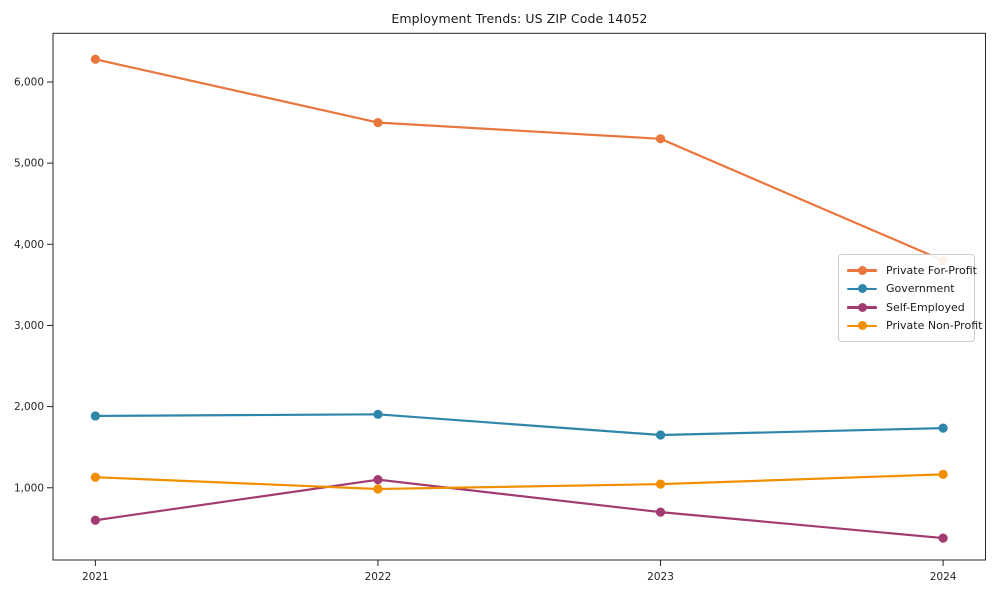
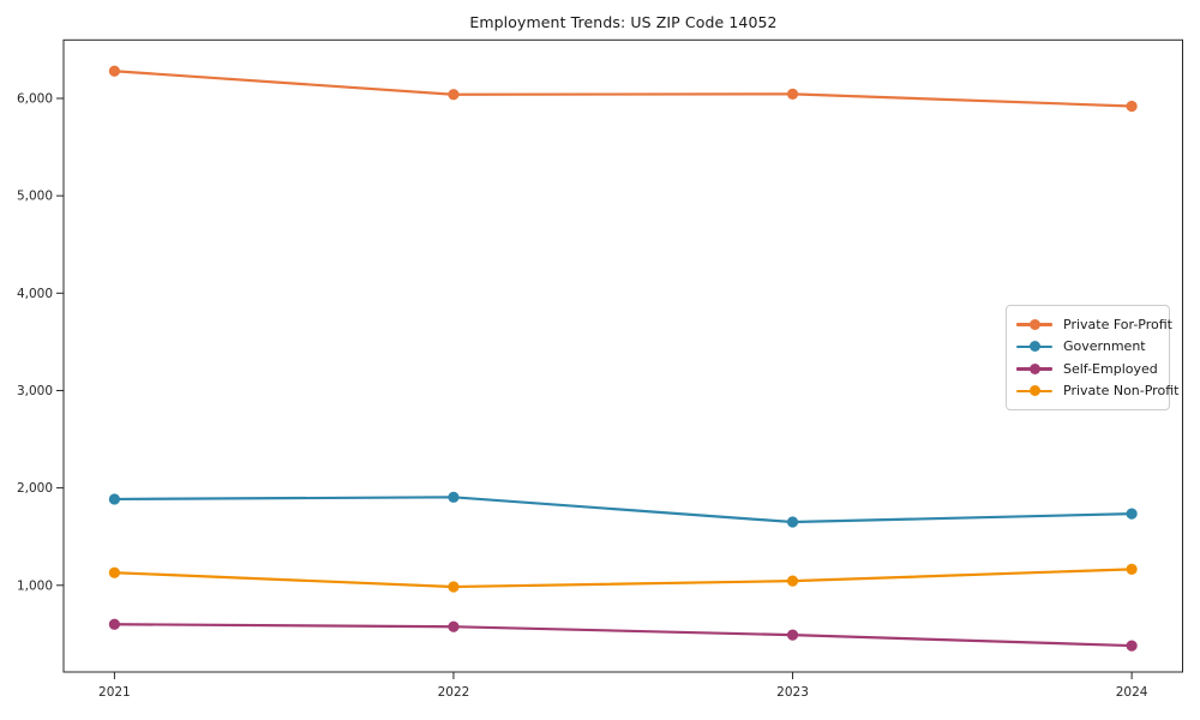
Private For-Profit/2022: 5500 -> 6000
Self-Employed/2022: 1100 -> 600
Private For-Profit/2023: 5300 -> 6000
Self-Employed/2023: 700 -> 500
Private For-Profit/2024: 3800 -> 5900
